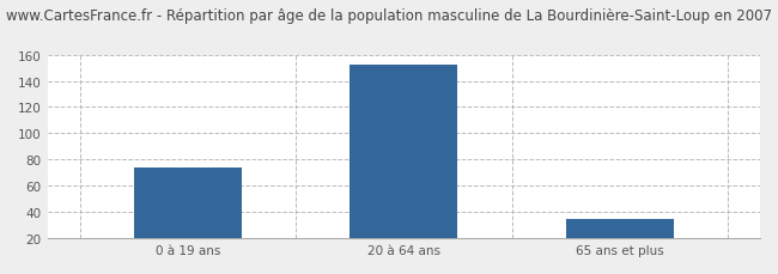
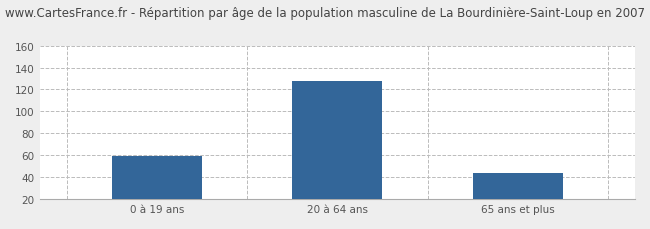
0 à 19 ans: 74 -> 59
20 à 64 ans: 152 -> 128
65 ans et plus: 35 -> 44
